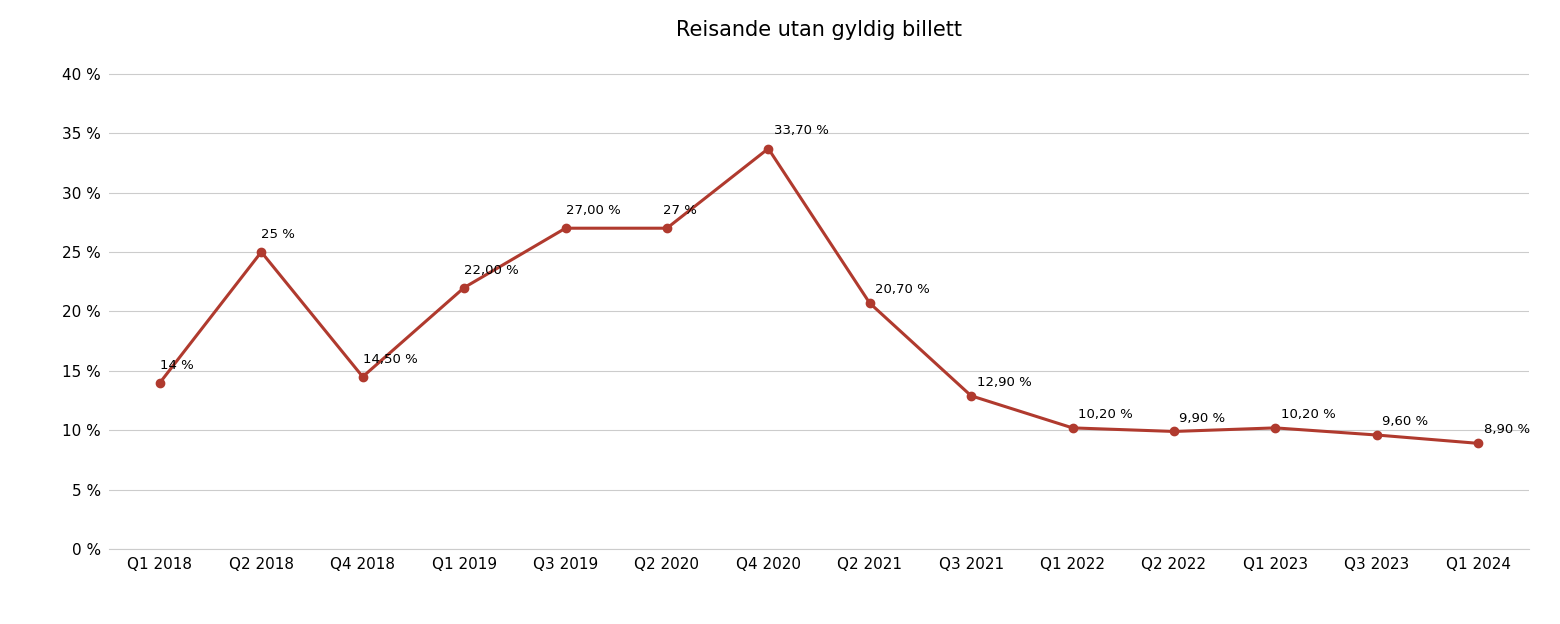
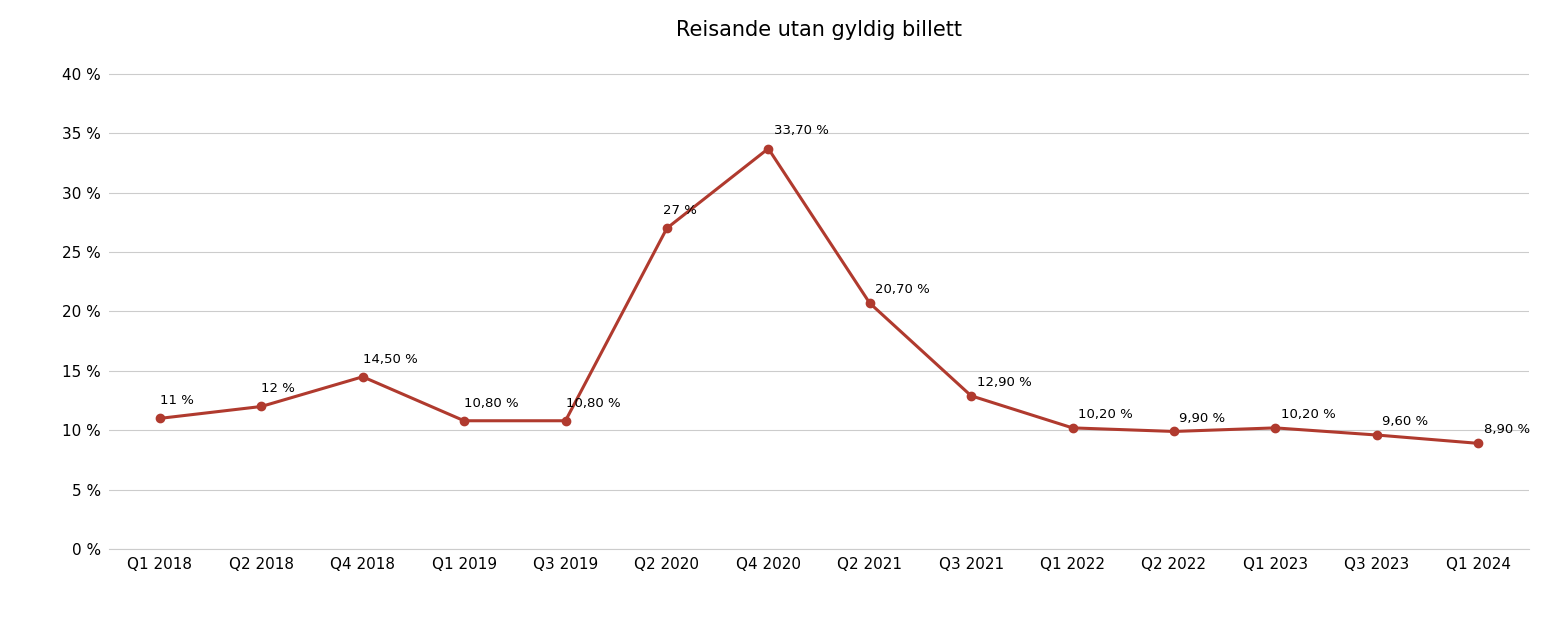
Q1 2018: 14 -> 11
Q2 2018: 25 -> 12
Q1 2019: 22,00 -> 10,80
Q3 2019: 27,00 -> 10,80
